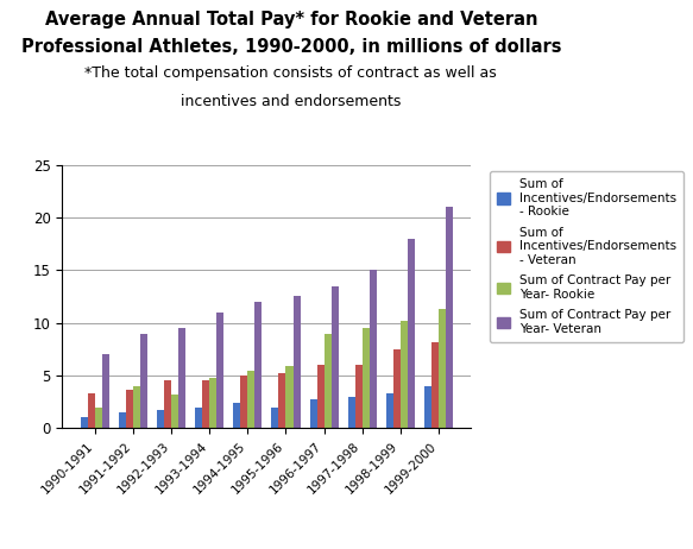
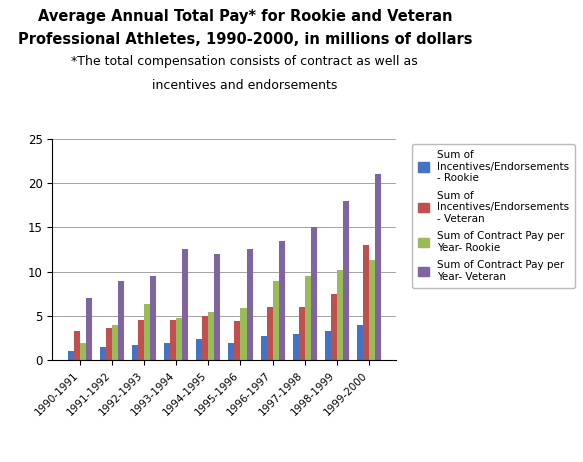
Sum of Contract Pay per Year- Rookie/1992-1993: 3.2 -> 6.4
Sum of Contract Pay per Year- Veteran/1993-1994: 11.0 -> 12.6
Sum of Incentives/Endorsements - Veteran/1995-1996: 5.2 -> 4.4
Sum of Incentives/Endorsements - Veteran/1999-2000: 8.2 -> 13.0
